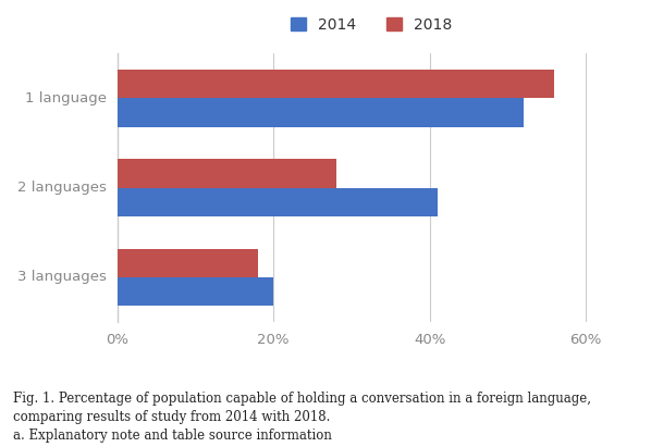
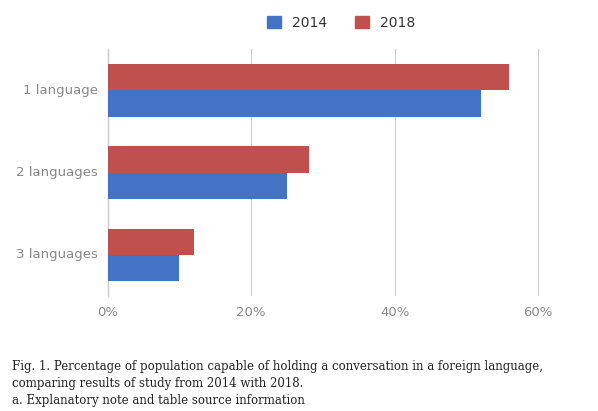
2014/2 languages: 41% -> 25%
2018/3 languages: 18% -> 12%
2014/3 languages: 20% -> 10%
